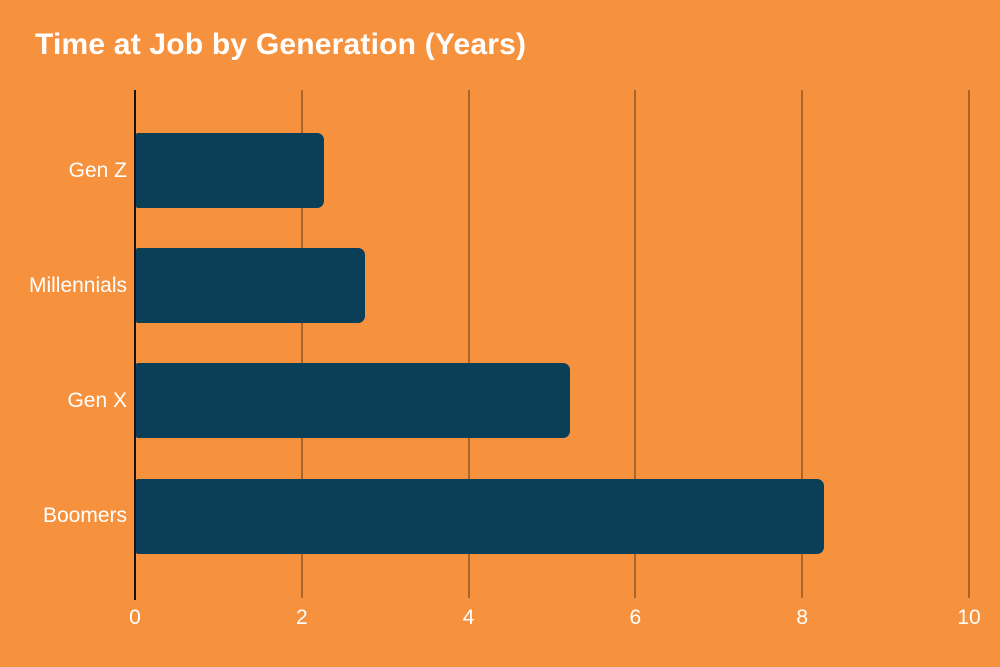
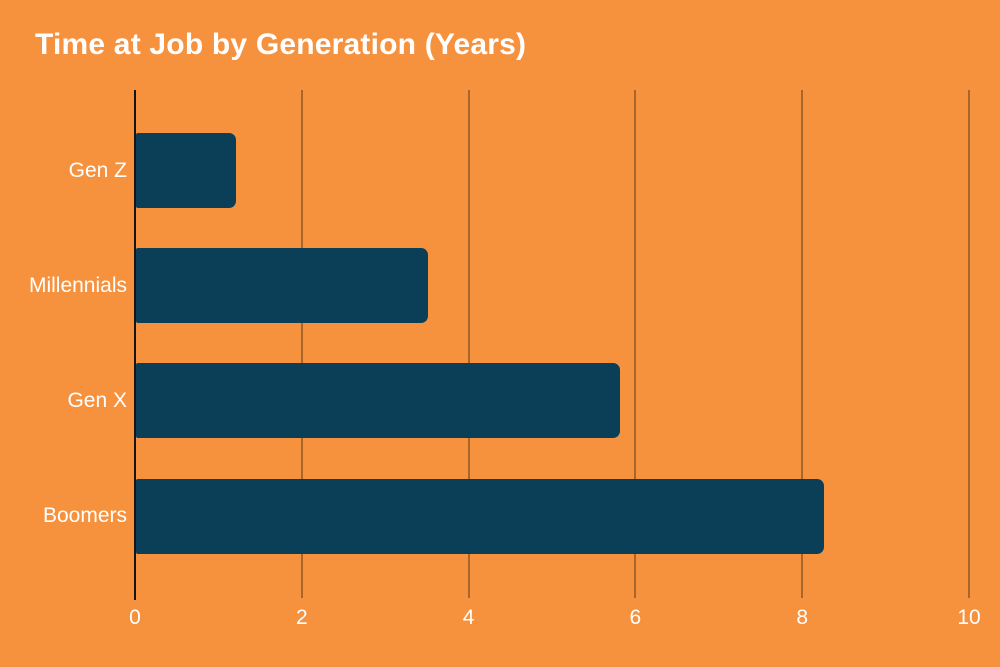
Gen Z: 2.2 -> 1.2
Millennials: 2.8 -> 3.5
Gen X: 5.2 -> 5.8
